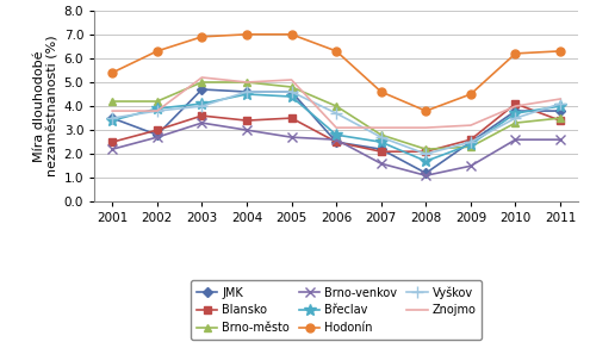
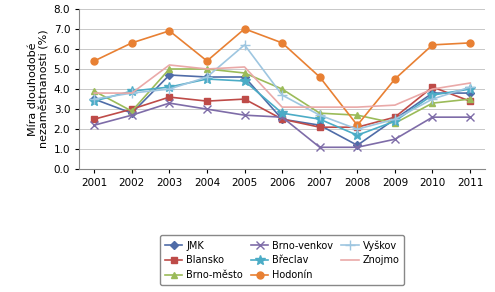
Brno-město/2001: 4.2 -> 3.9
Brno-město/2002: 4.2 -> 2.9
Hodonín/2004: 7.0 -> 5.4
Vyškov/2005: 4.6 -> 6.2
Brno-venkov/2007: 1.6 -> 1.1
Brno-město/2008: 2.2 -> 2.7
Hodonín/2008: 3.8 -> 2.2
